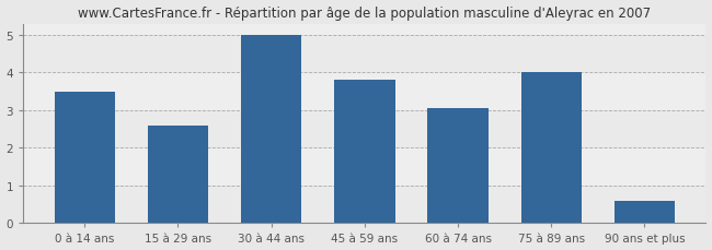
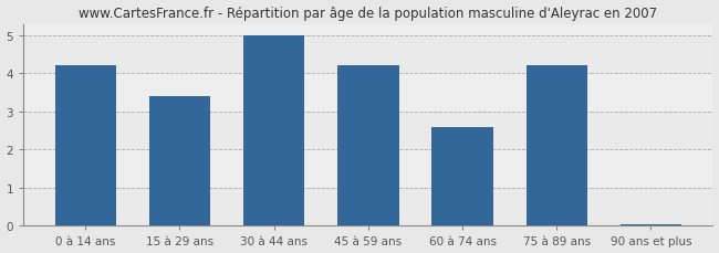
0 à 14 ans: 3.50 -> 4.20
15 à 29 ans: 2.60 -> 3.40
45 à 59 ans: 3.80 -> 4.20
60 à 74 ans: 3.05 -> 2.60
75 à 89 ans: 4.00 -> 4.20
90 ans et plus: 0.60 -> 0.05
